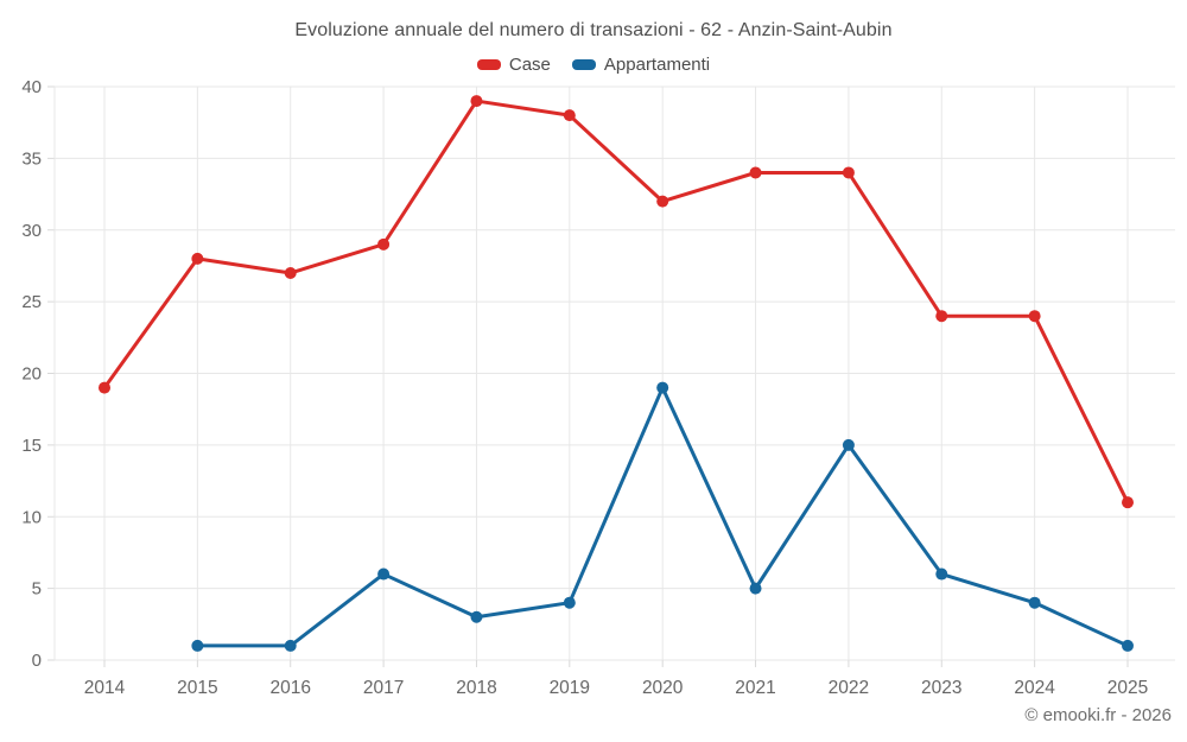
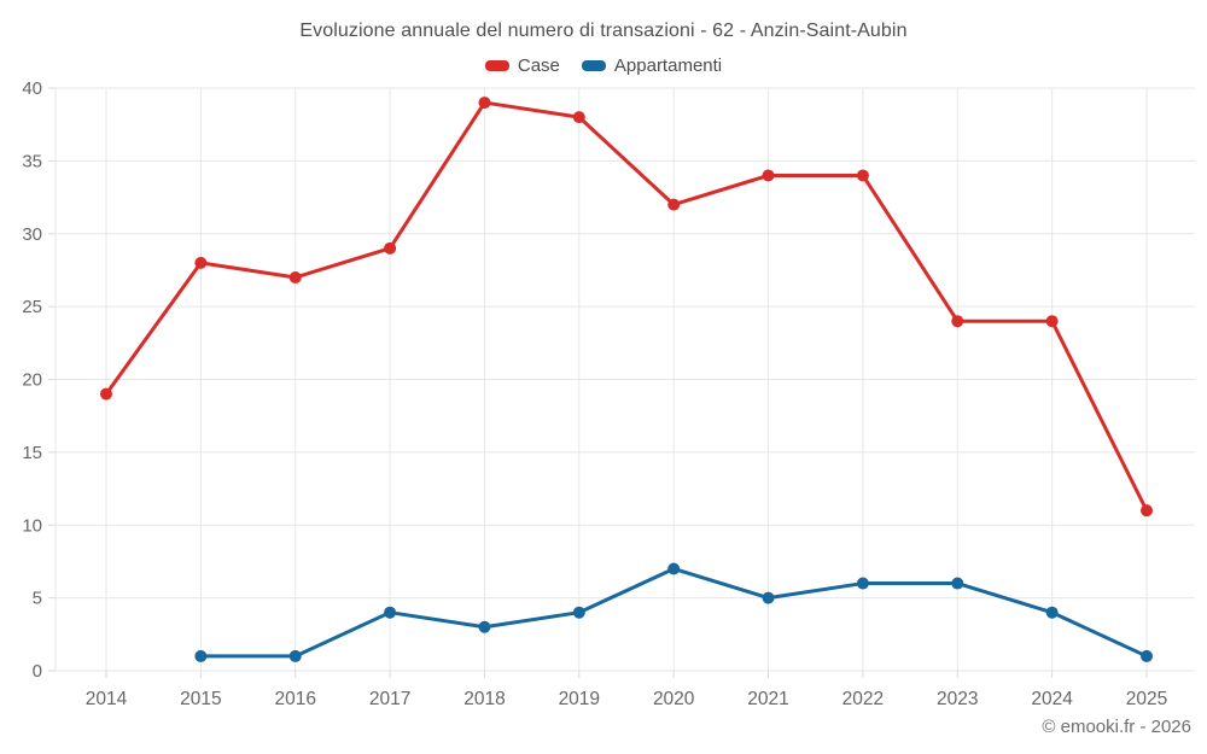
Appartamenti/2017: 6 -> 4
Appartamenti/2020: 19 -> 7
Appartamenti/2022: 15 -> 6
